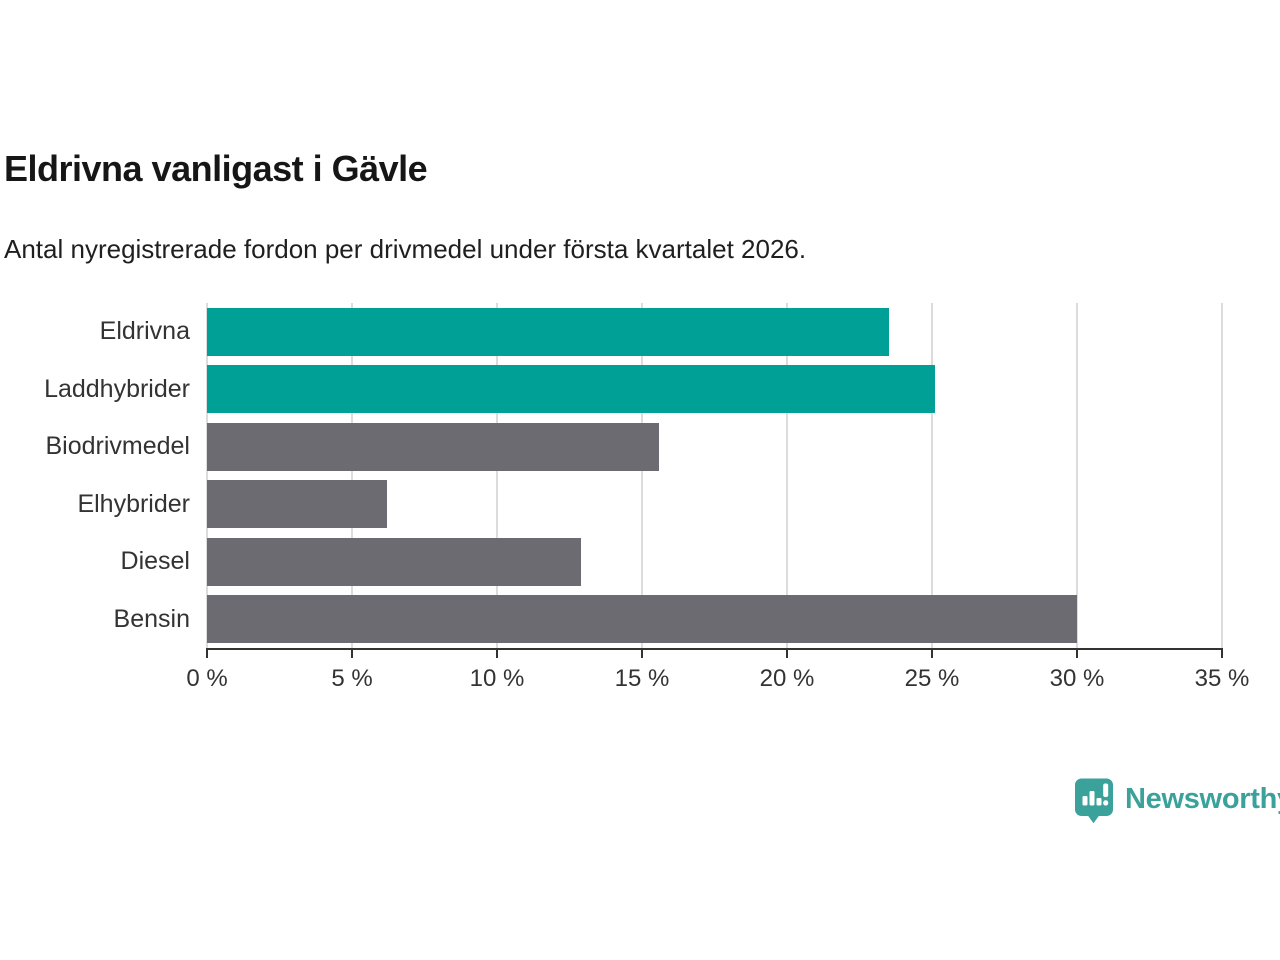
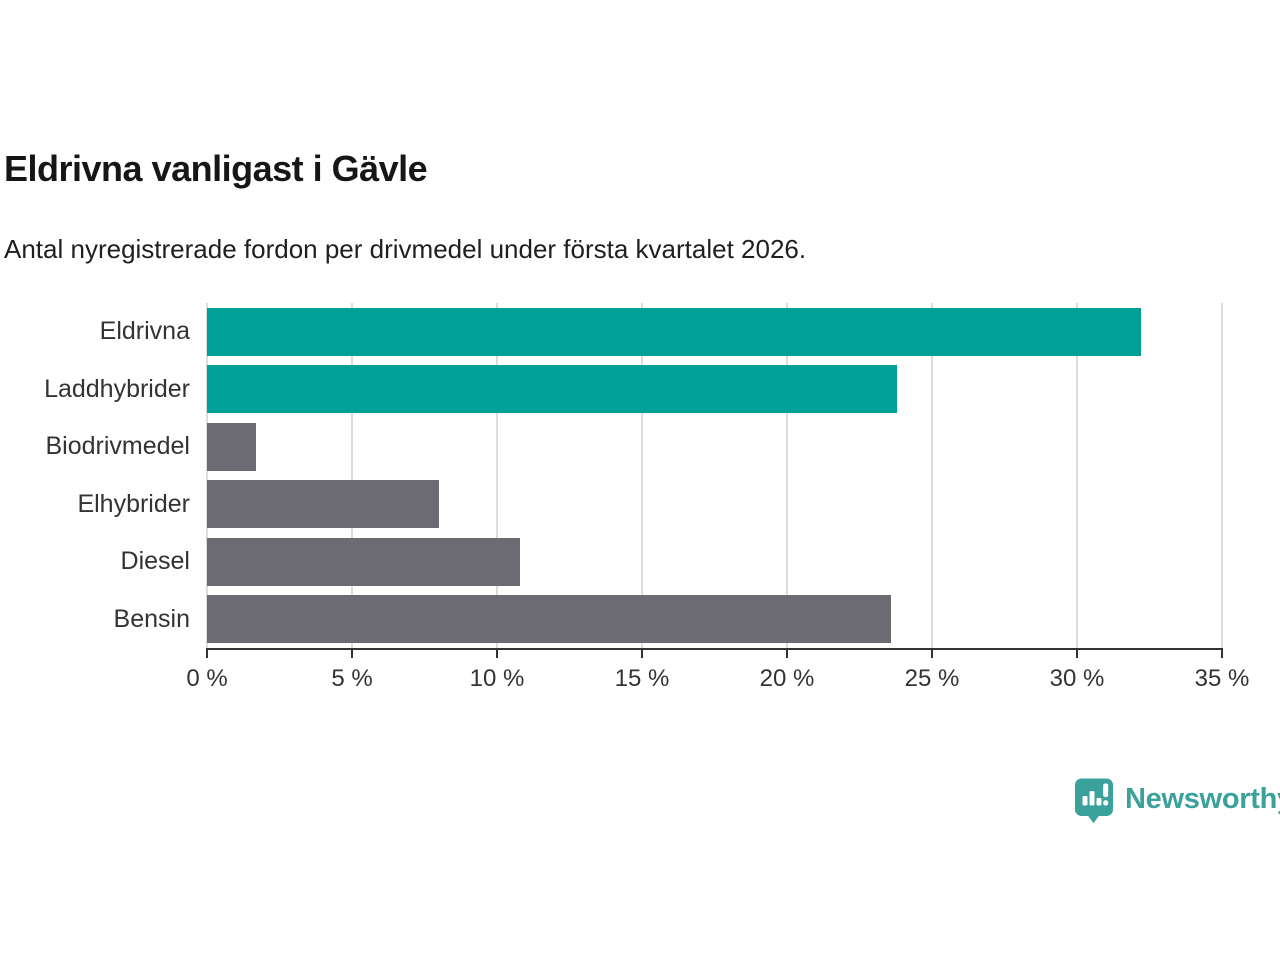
Eldrivna: 23.5% -> 32.2%
Laddhybrider: 25.1% -> 23.8%
Biodrivmedel: 15.6% -> 1.7%
Elhybrider: 6.2% -> 8.0%
Diesel: 12.9% -> 10.8%
Bensin: 30.0% -> 23.6%
